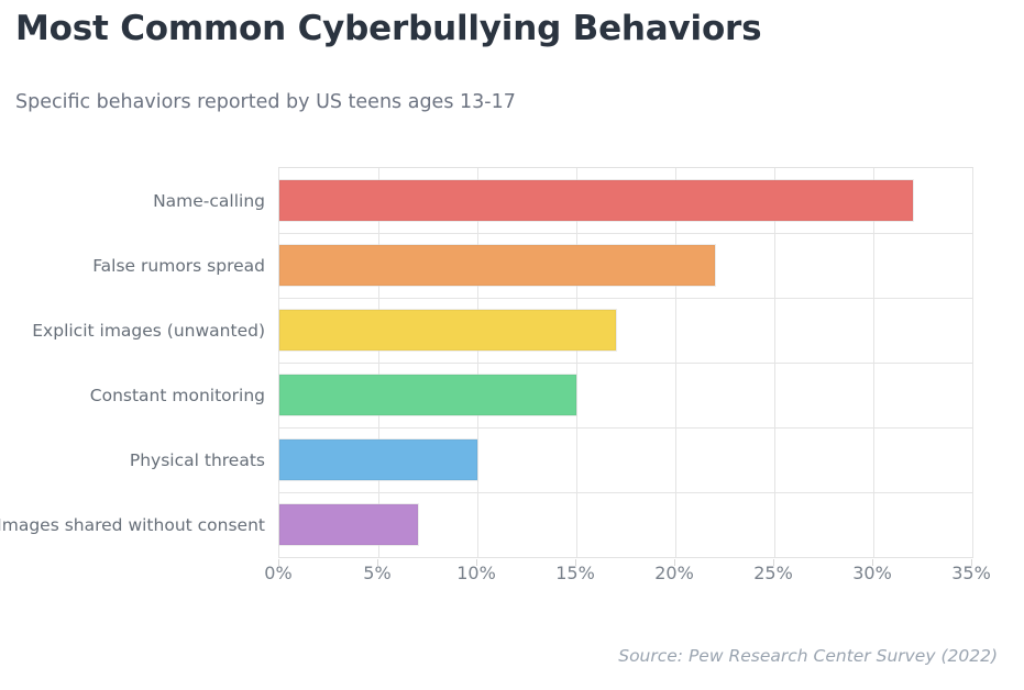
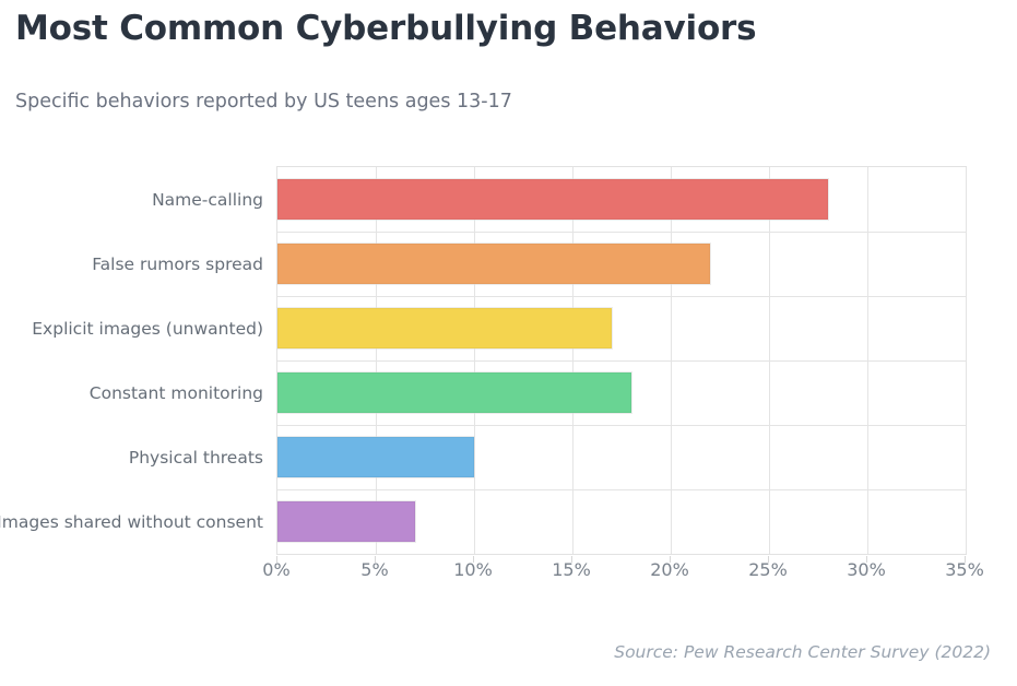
Name-calling: 32% -> 28%
Constant monitoring: 15% -> 18%
